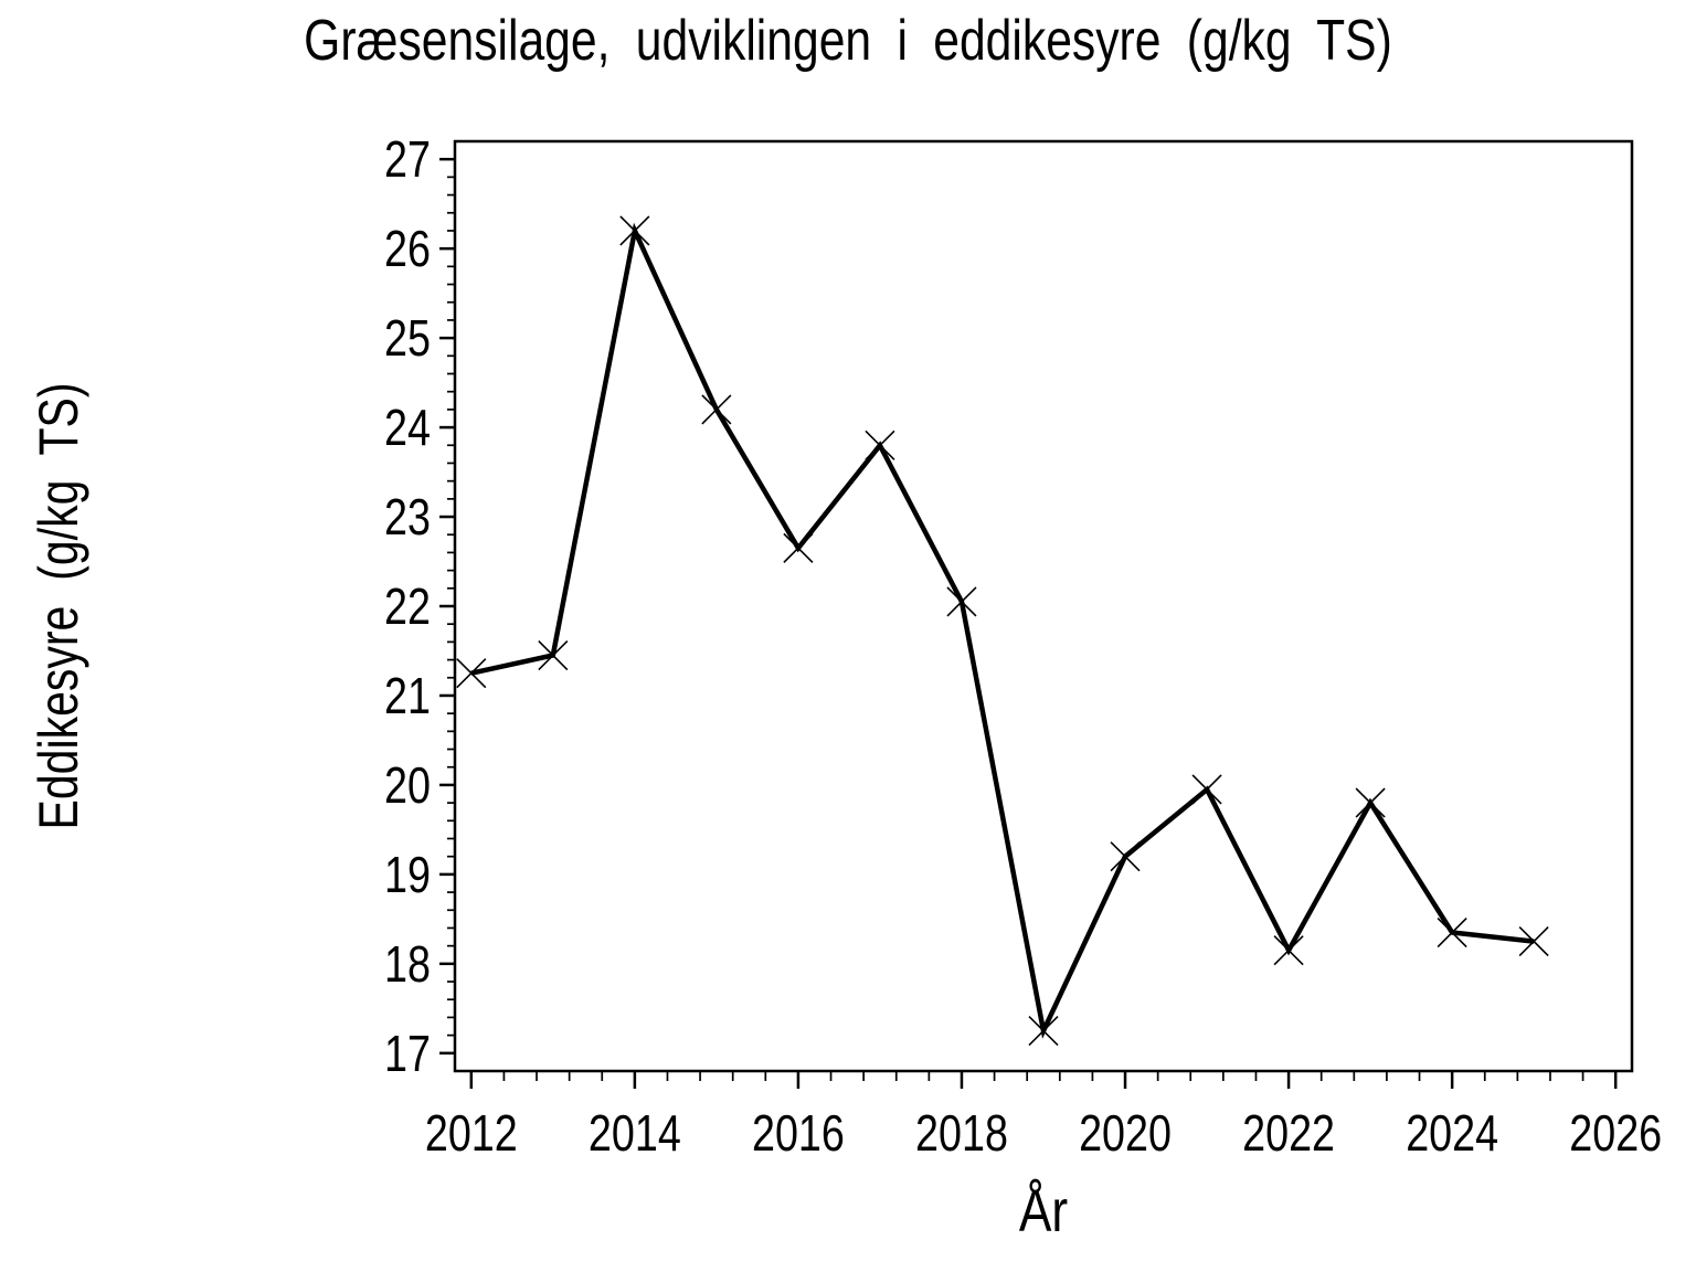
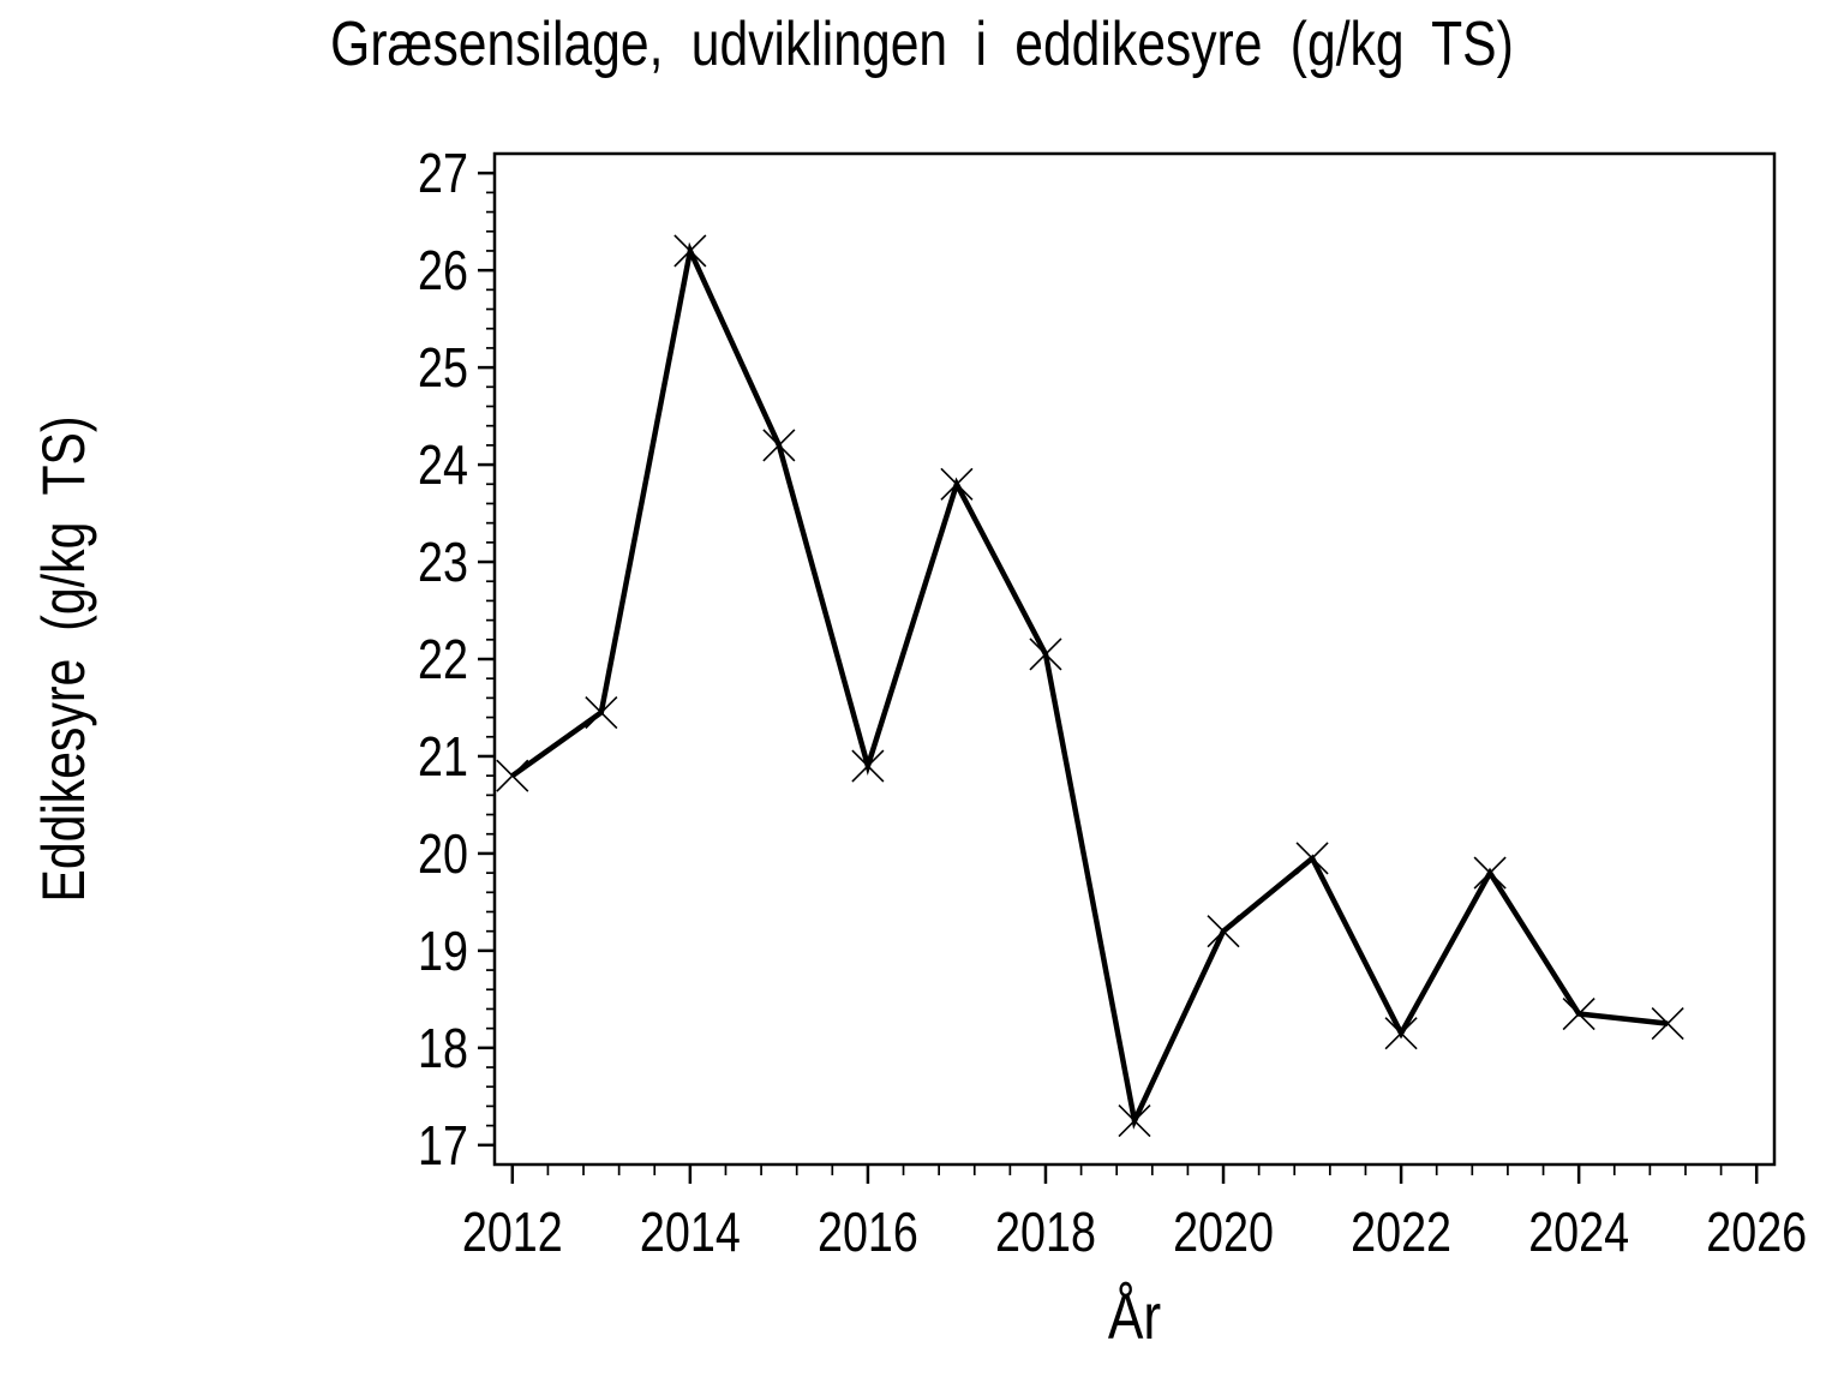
2012: 21.2 -> 20.8
2016: 22.6 -> 20.9
